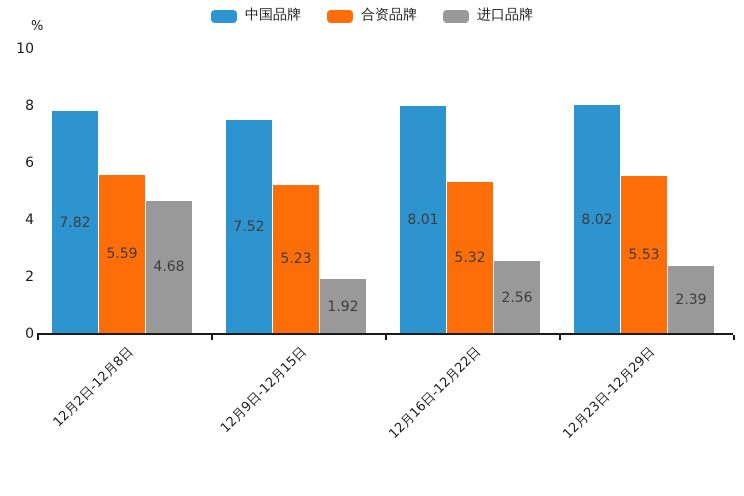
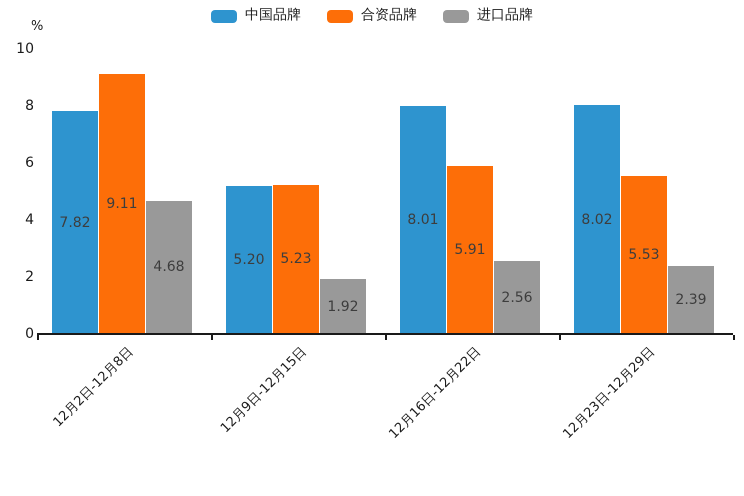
合资品牌/12月2日-12月8日: 5.59 -> 9.11
中国品牌/12月9日-12月15日: 7.52 -> 5.20
合资品牌/12月16日-12月22日: 5.32 -> 5.91
